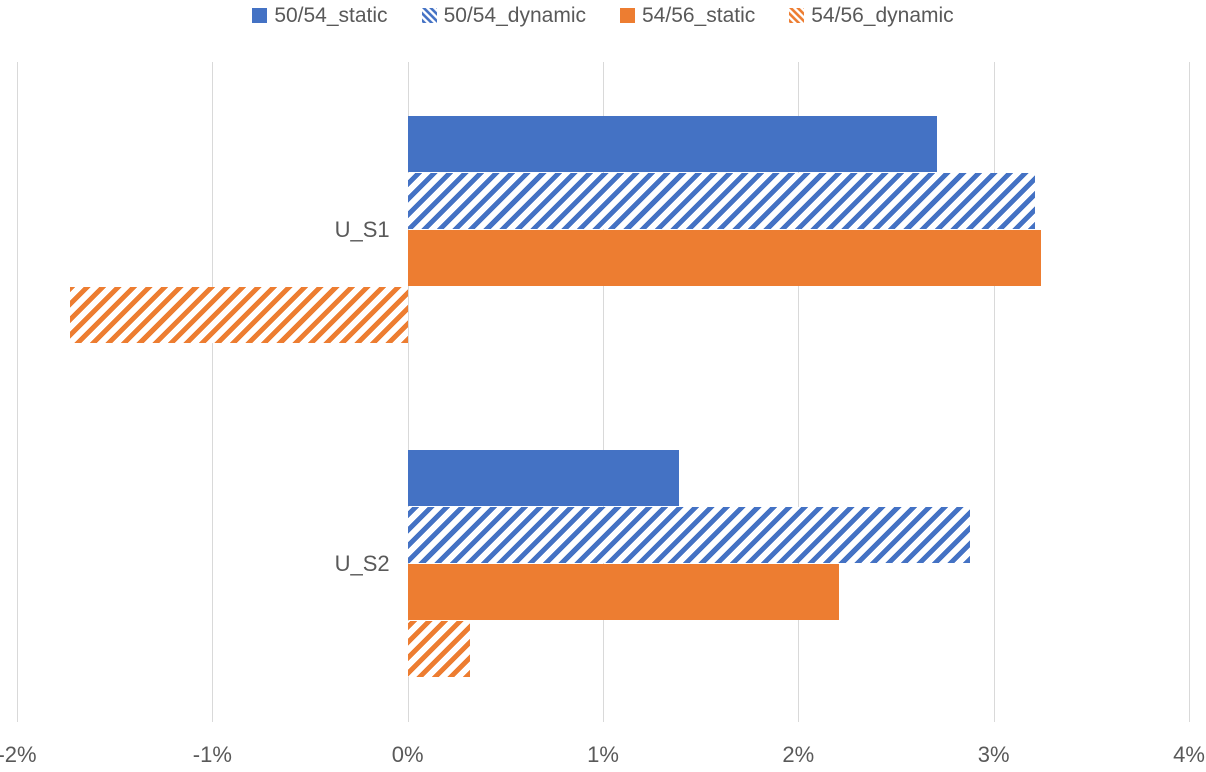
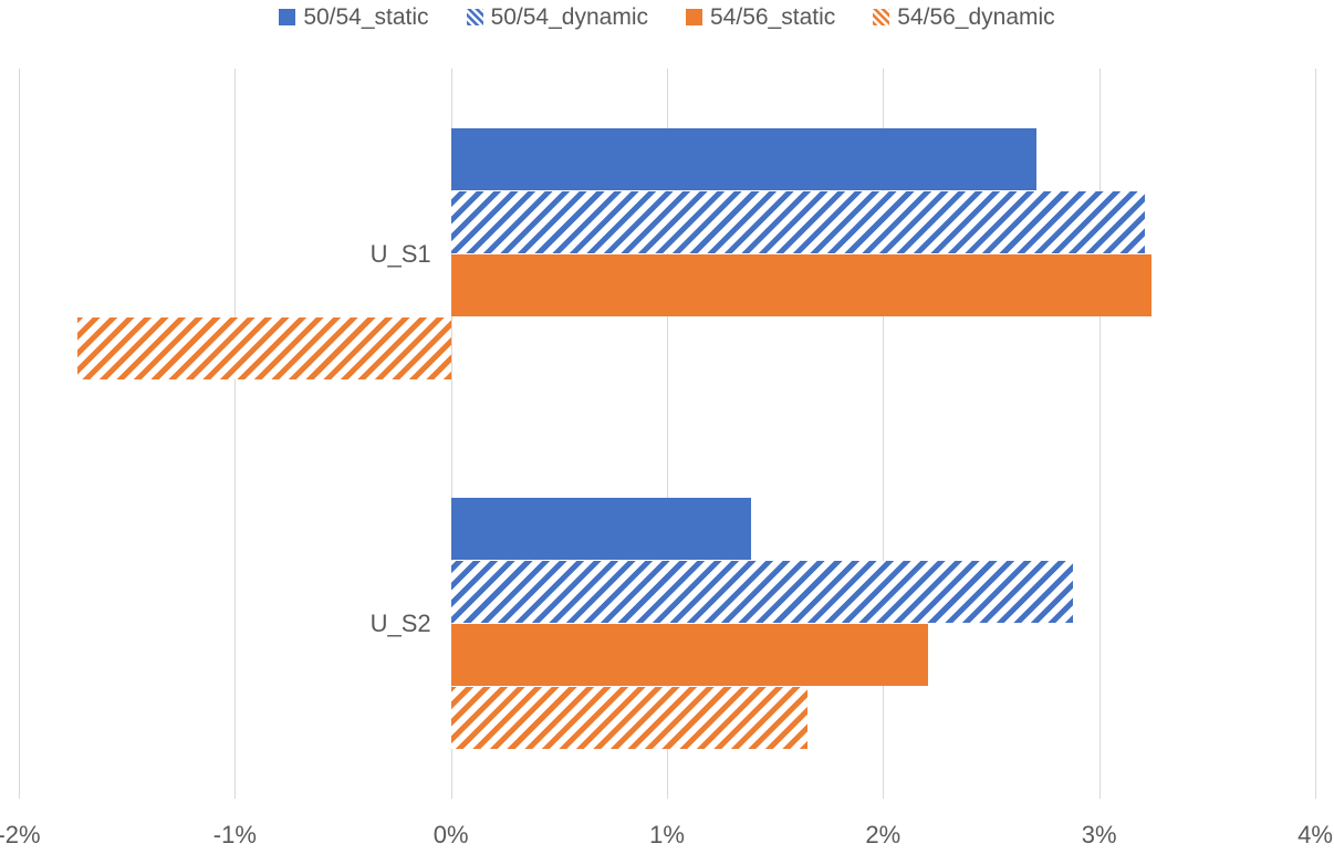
54/56_dynamic/U_S2: 0.32% -> 1.65%
